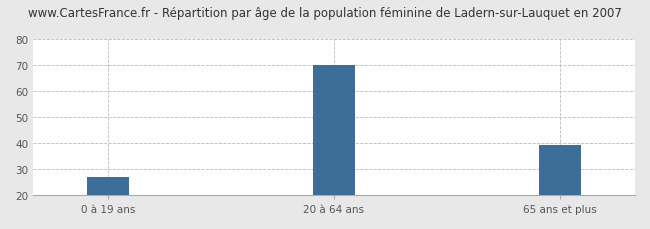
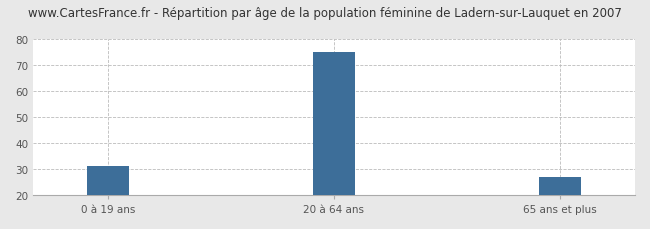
0 à 19 ans: 27 -> 31
20 à 64 ans: 70 -> 75
65 ans et plus: 39 -> 27
